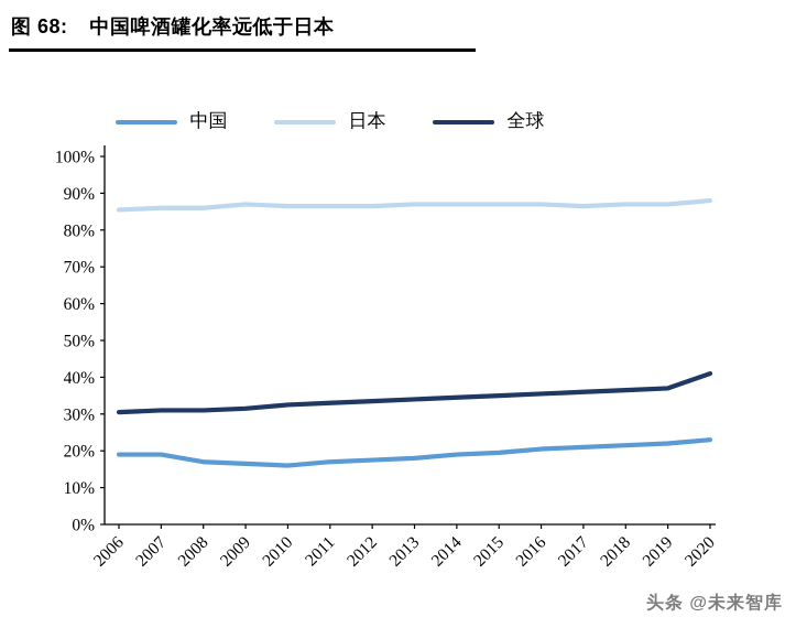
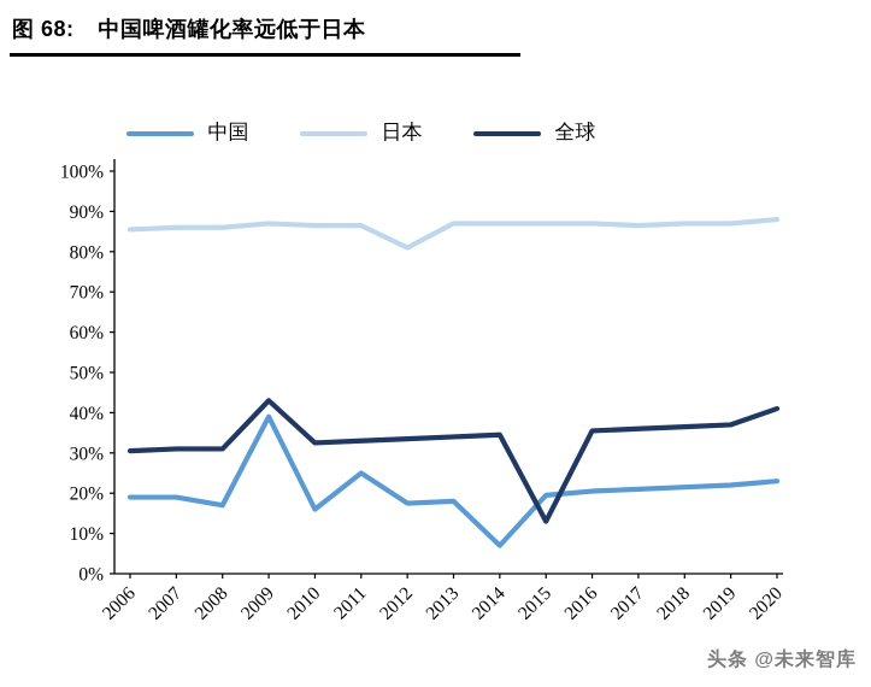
中国/2009: 16% -> 39%
全球/2009: 32% -> 43%
中国/2011: 17% -> 25%
日本/2012: 86% -> 81%
中国/2014: 19% -> 7%
全球/2015: 35% -> 13%
